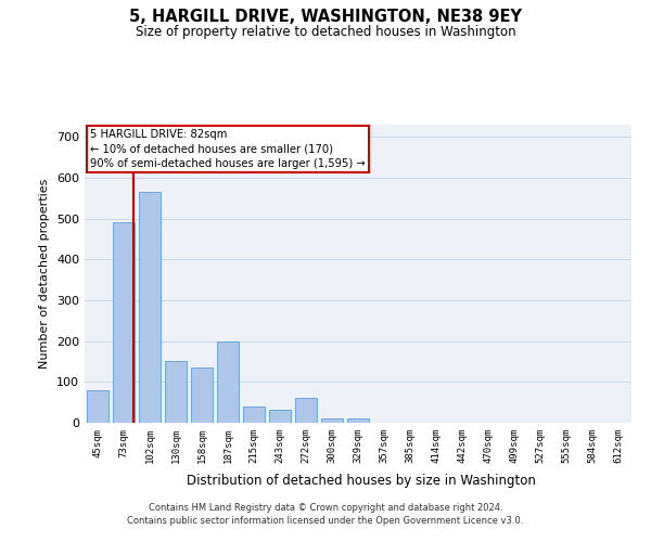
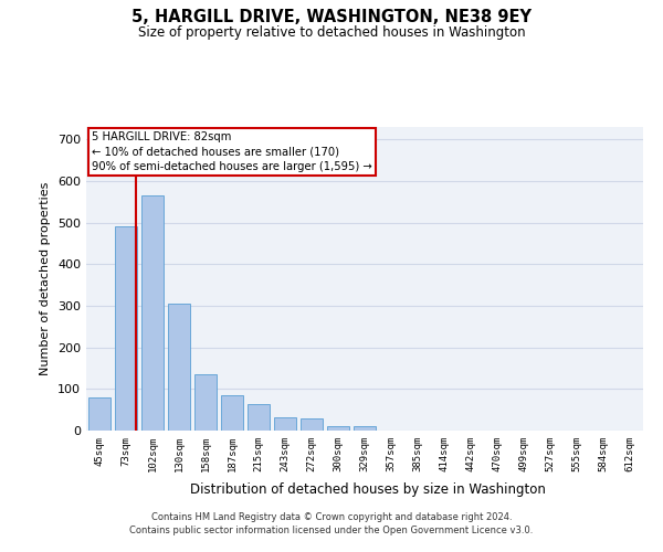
130sqm: 150 -> 305
187sqm: 200 -> 85
215sqm: 40 -> 65
272sqm: 60 -> 28
